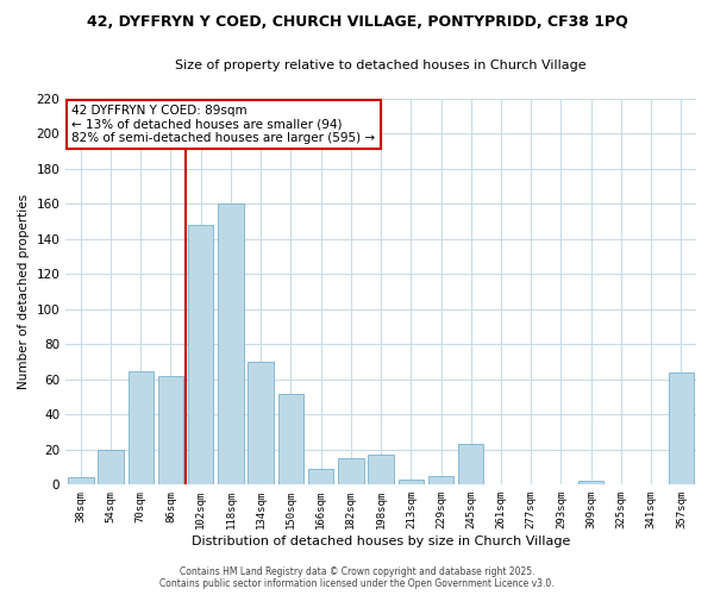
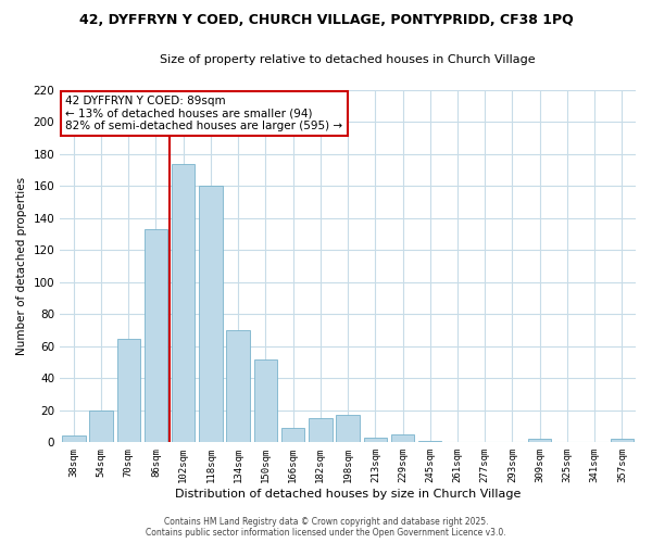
86sqm: 62 -> 133
102sqm: 148 -> 174
245sqm: 23 -> 1
357sqm: 64 -> 2
